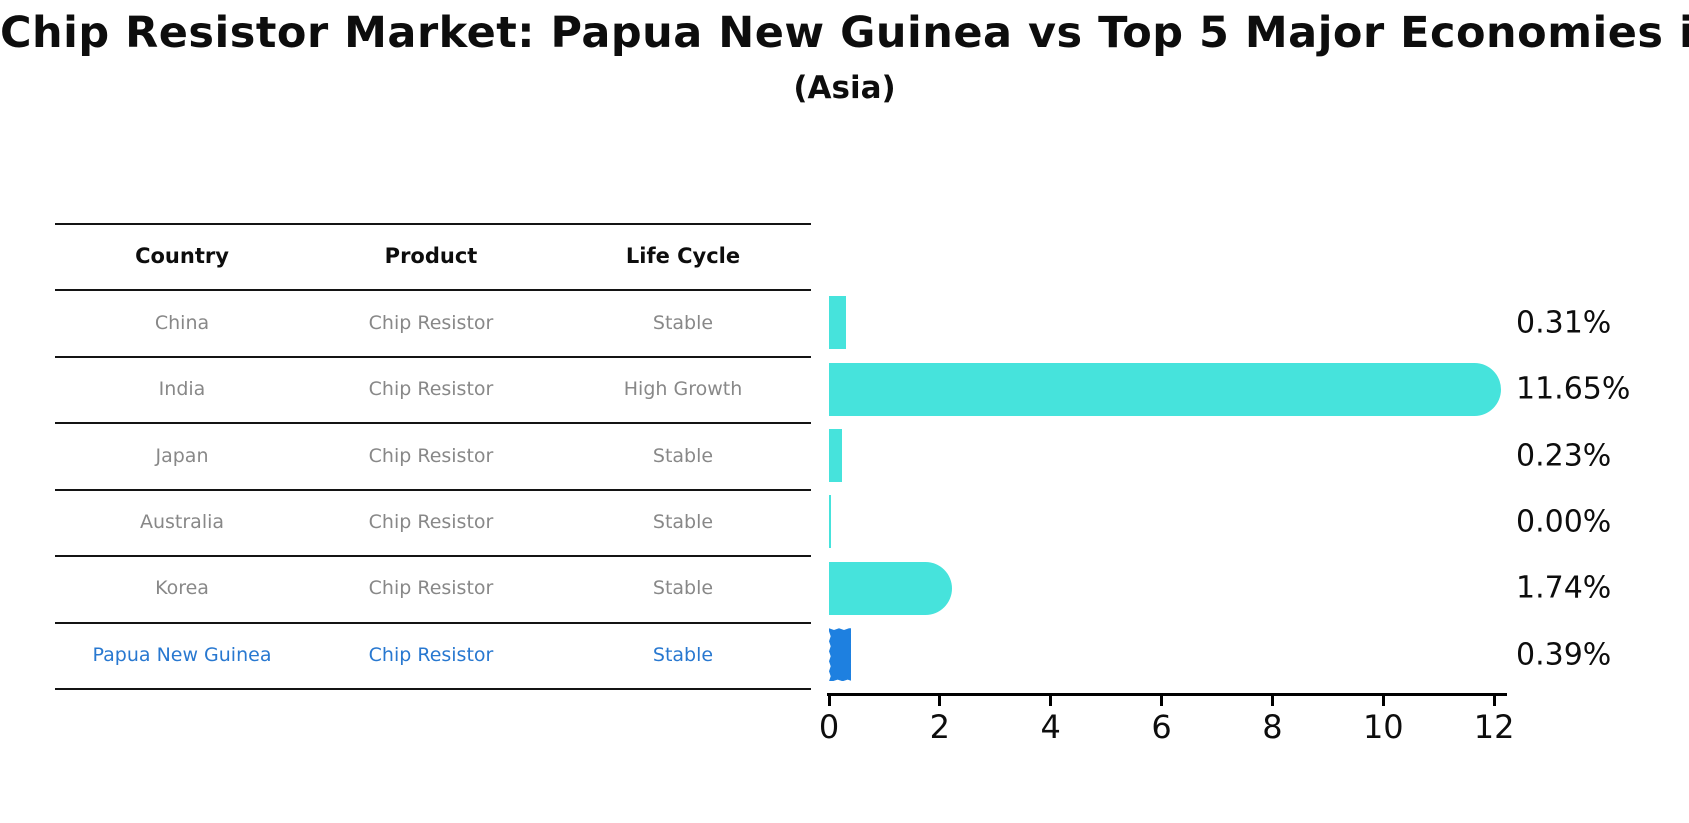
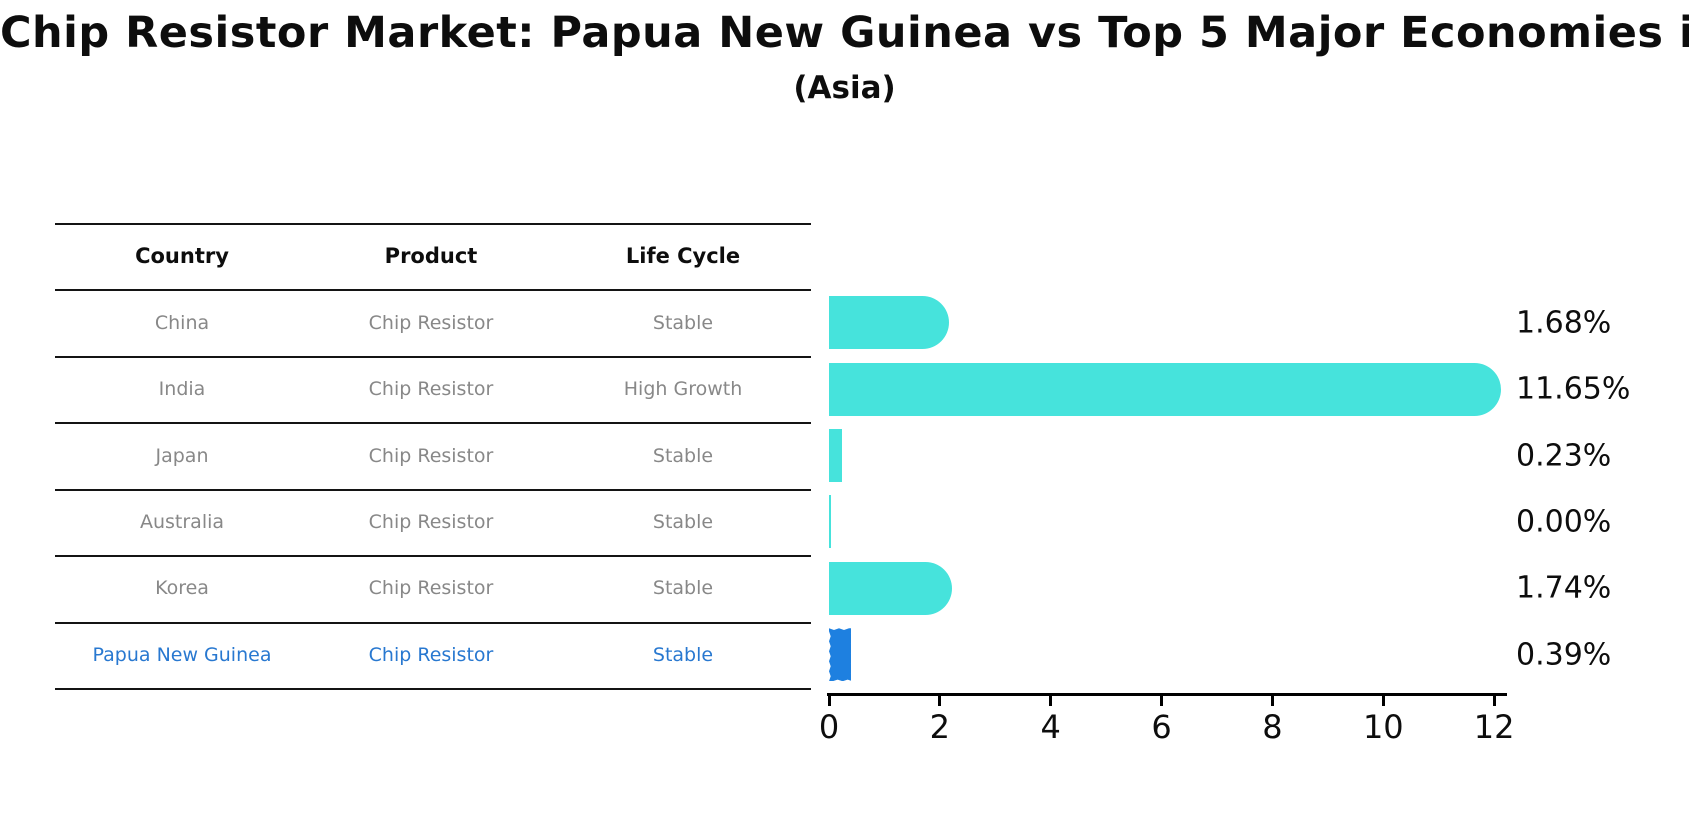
China: 0.31% -> 1.68%
